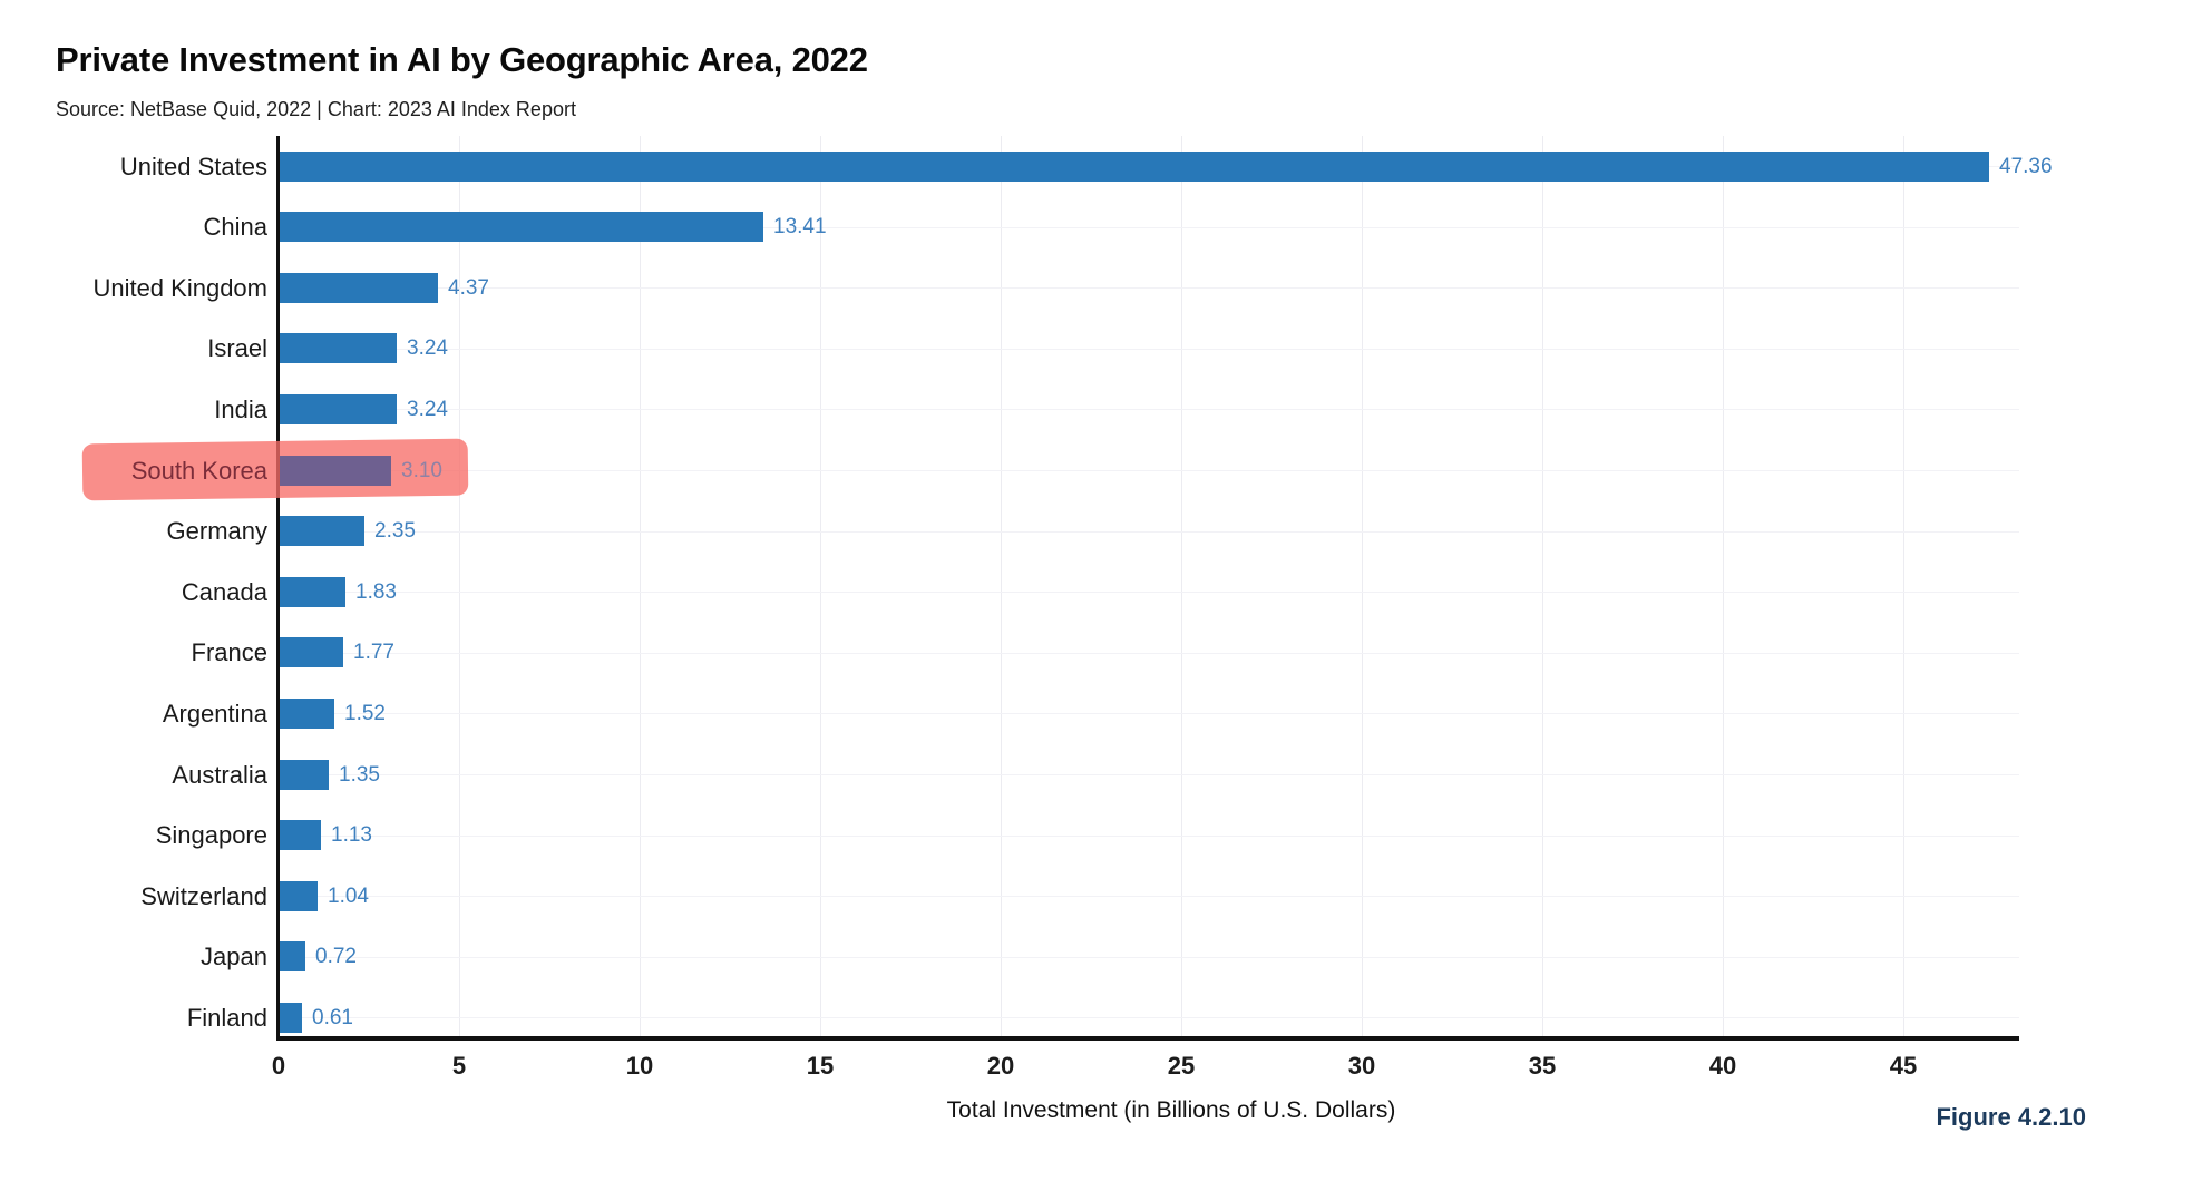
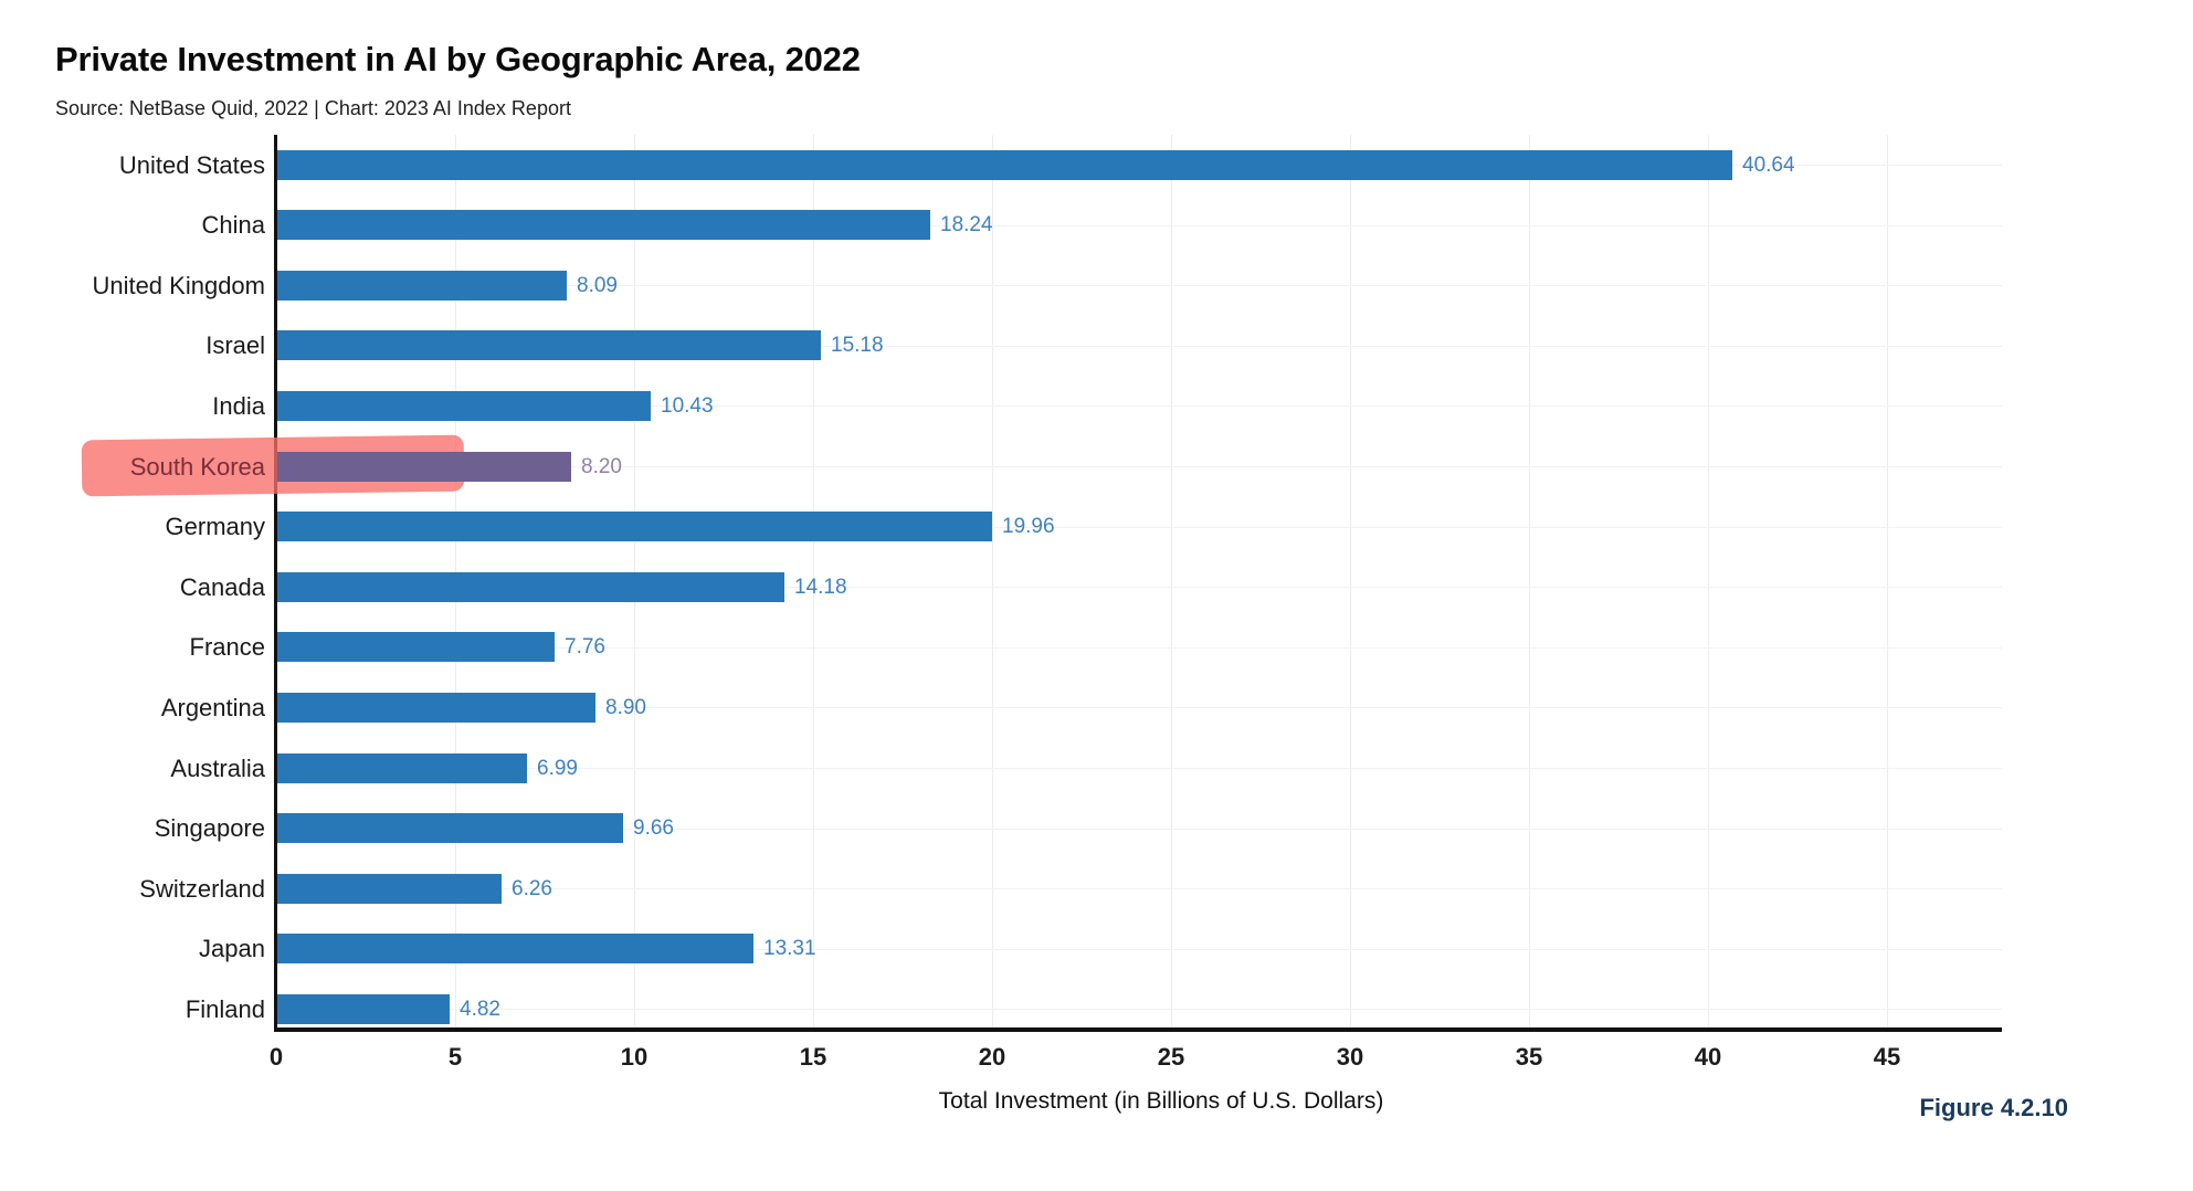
United States: 47.36 -> 40.64
China: 13.41 -> 18.24
United Kingdom: 4.37 -> 8.09
Israel: 3.24 -> 15.18
India: 3.24 -> 10.43
South Korea: 3.10 -> 8.20
Germany: 2.35 -> 19.96
Canada: 1.83 -> 14.18
France: 1.77 -> 7.76
Argentina: 1.52 -> 8.90
Australia: 1.35 -> 6.99
Singapore: 1.13 -> 9.66
Switzerland: 1.04 -> 6.26
Japan: 0.72 -> 13.31
Finland: 0.61 -> 4.82
